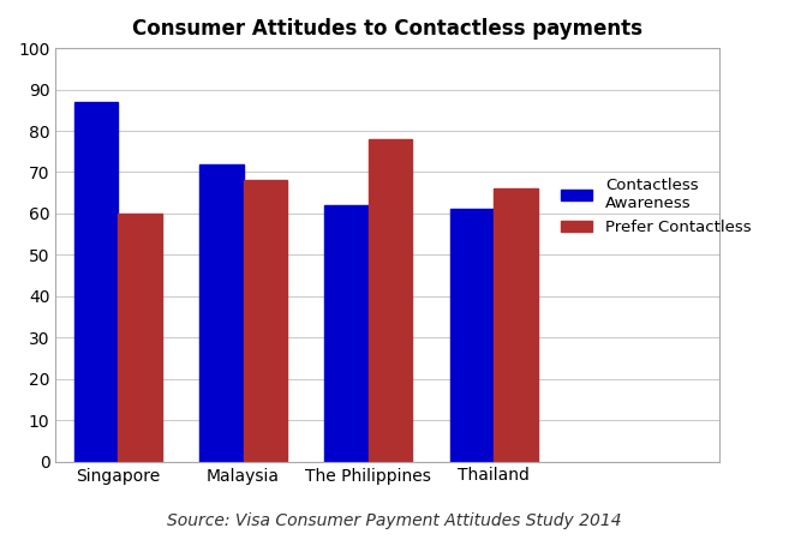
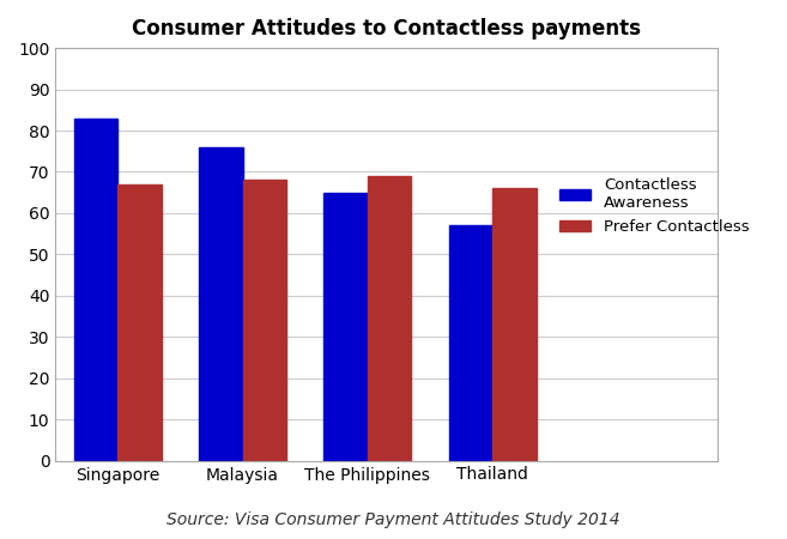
Contactless Awareness/Singapore: 87 -> 83
Prefer Contactless/Singapore: 60 -> 67
Contactless Awareness/Malaysia: 72 -> 76
Contactless Awareness/The Philippines: 62 -> 65
Prefer Contactless/The Philippines: 78 -> 69
Contactless Awareness/Thailand: 61 -> 57
